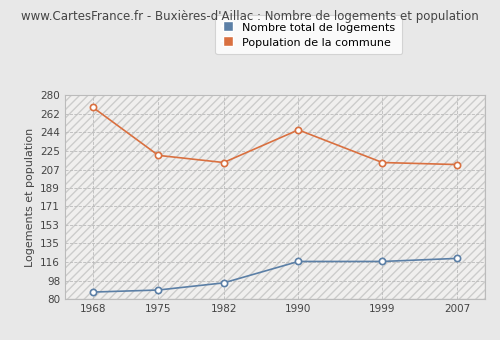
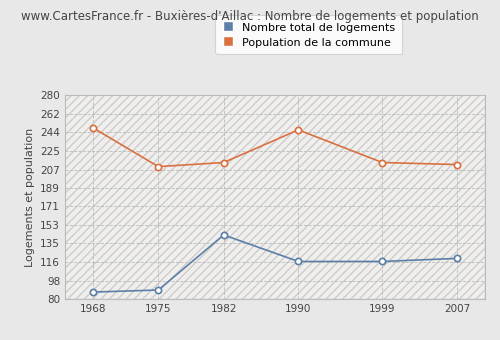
Population de la commune/1968: 268 -> 248
Population de la commune/1975: 221 -> 210
Nombre total de logements/1982: 96 -> 143
